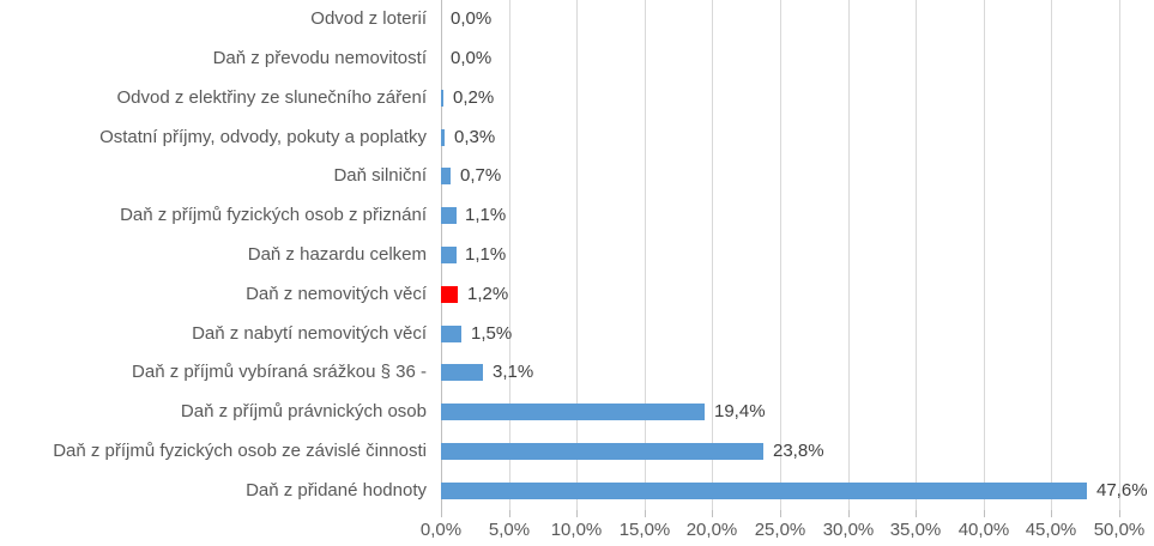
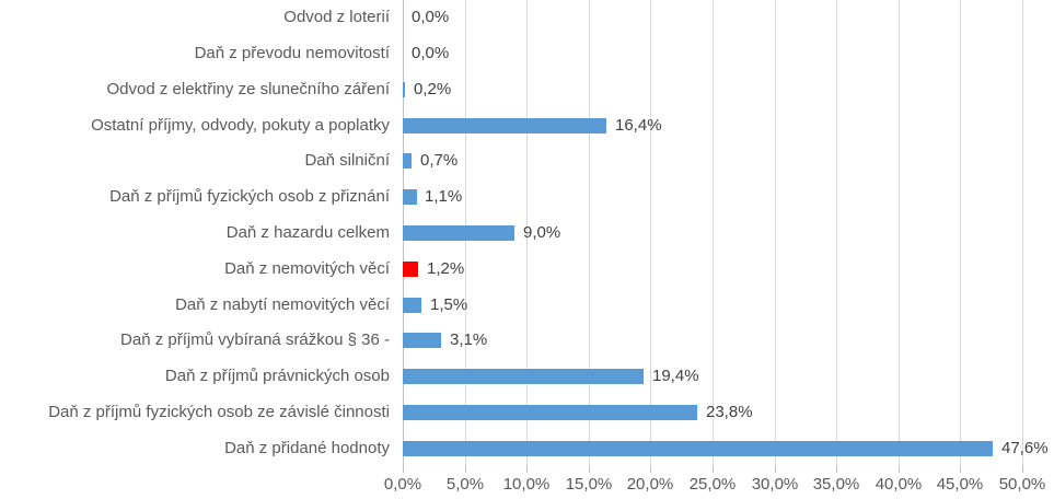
Ostatní příjmy, odvody, pokuty a poplatky: 0,3% -> 16,4%
Daň z hazardu celkem: 1,1% -> 9,0%
